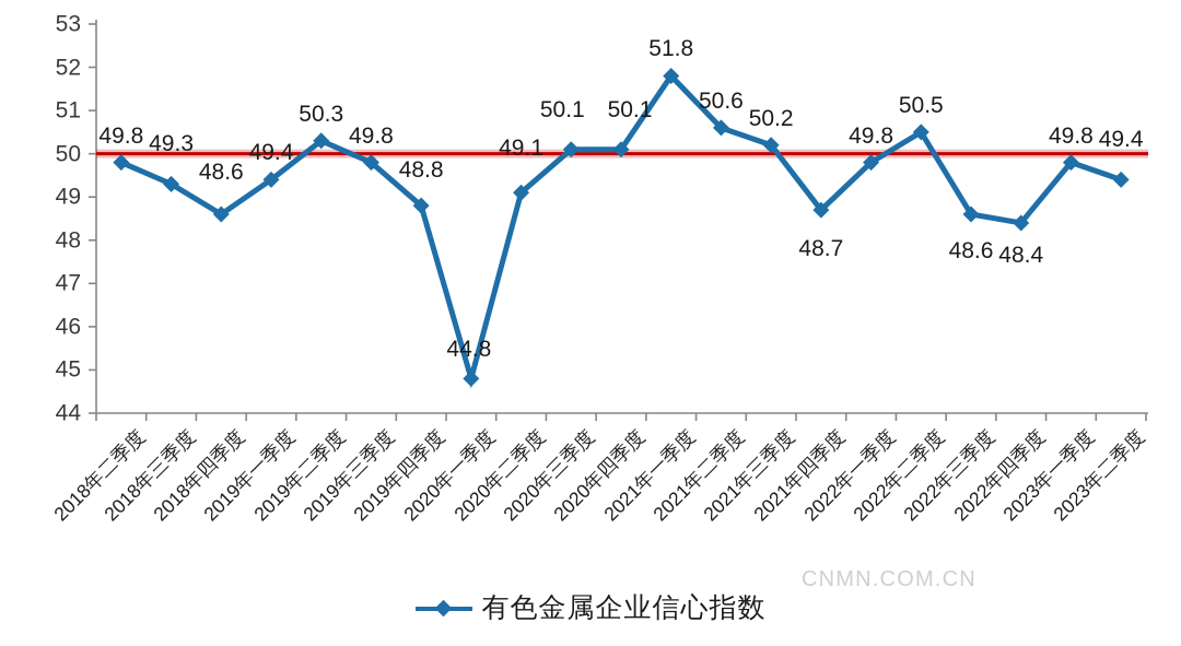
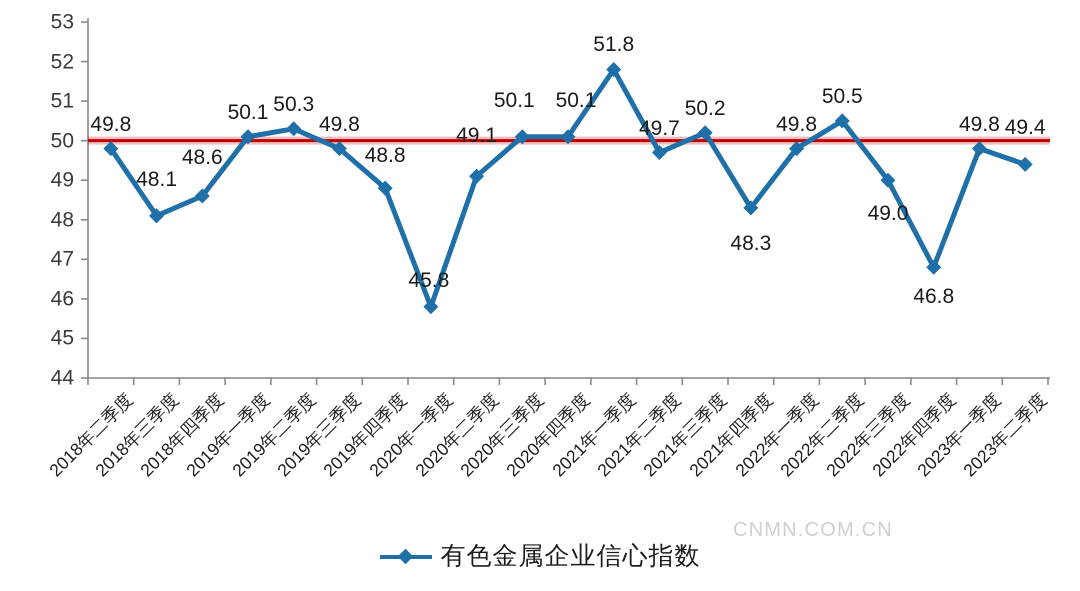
2018年三季度: 49.3 -> 48.1
2019年一季度: 49.4 -> 50.1
2020年一季度: 44.8 -> 45.8
2021年二季度: 50.6 -> 49.7
2021年四季度: 48.7 -> 48.3
2022年三季度: 48.6 -> 49.0
2022年四季度: 48.4 -> 46.8
